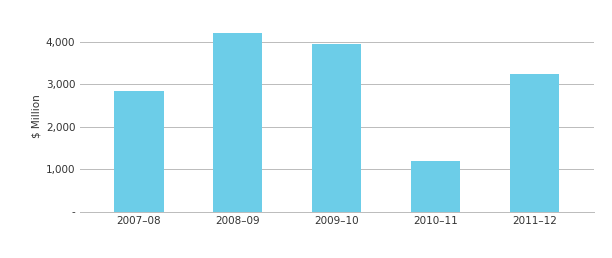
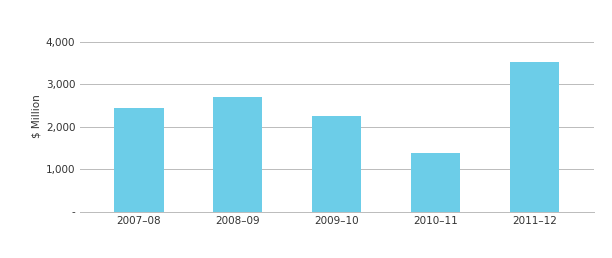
2007–08: 2,850 -> 2,430
2008–09: 4,200 -> 2,700
2009–10: 3,950 -> 2,250
2010–11: 1,200 -> 1,380
2011–12: 3,250 -> 3,520
